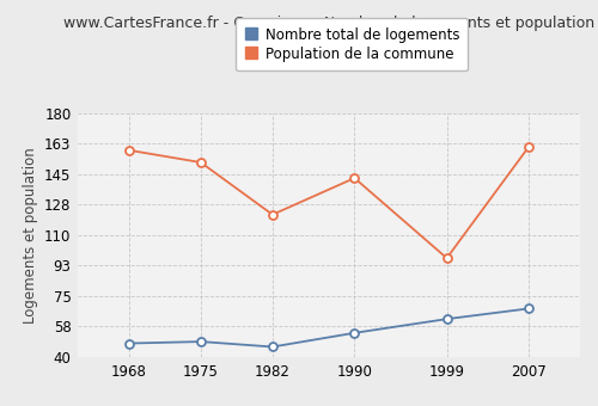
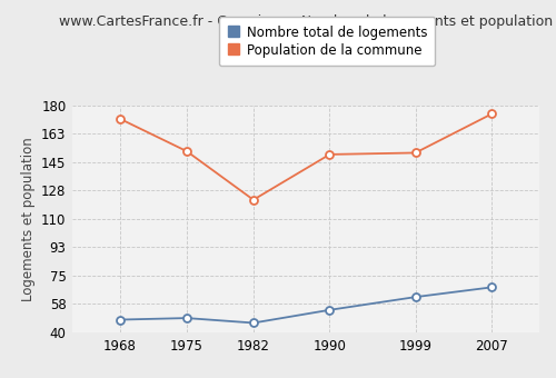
Population de la commune/1968: 159 -> 172
Population de la commune/1990: 143 -> 150
Population de la commune/1999: 97 -> 151
Population de la commune/2007: 161 -> 175
